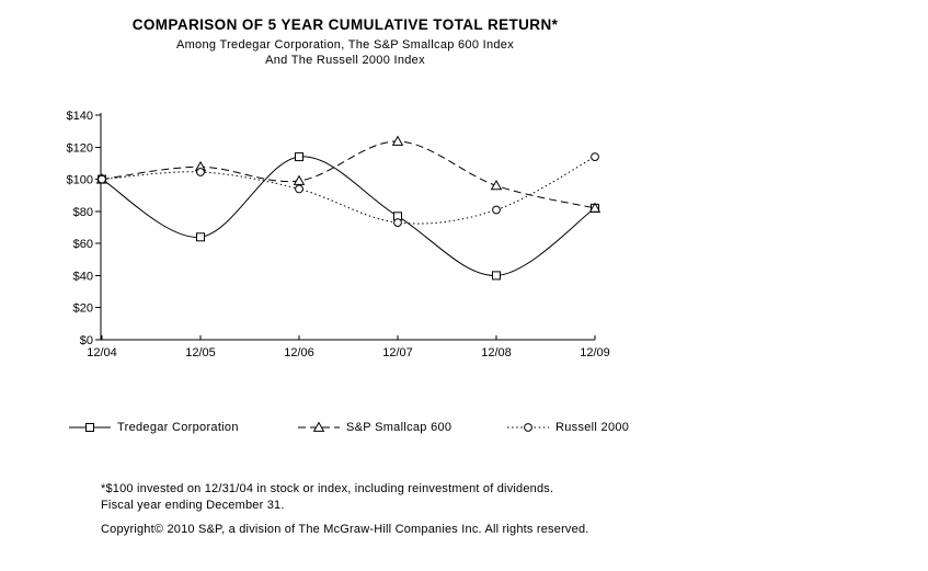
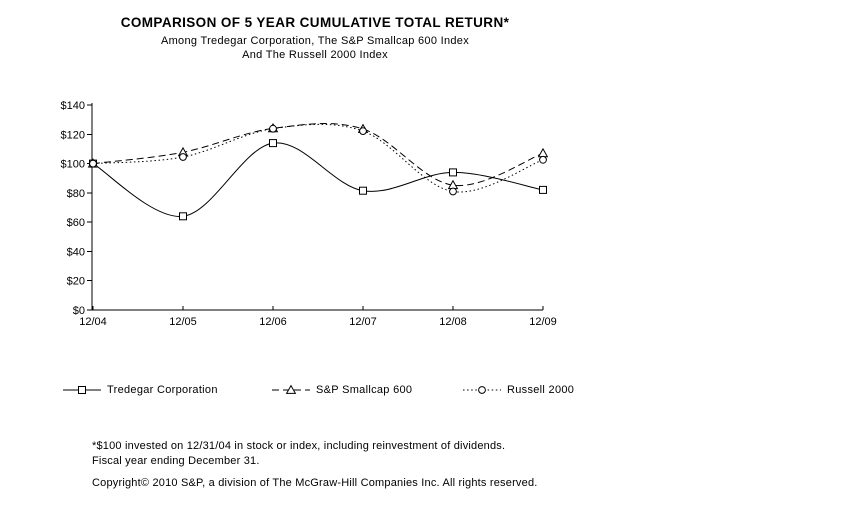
S&P Smallcap 600/12/06: $99 -> $124
Russell 2000/12/06: $94 -> $124
Tredegar Corporation/12/07: $77 -> $82
Russell 2000/12/07: $73 -> $122
Tredegar Corporation/12/08: $40 -> $94
S&P Smallcap 600/12/08: $96 -> $85
S&P Smallcap 600/12/09: $82 -> $107
Russell 2000/12/09: $114 -> $103
